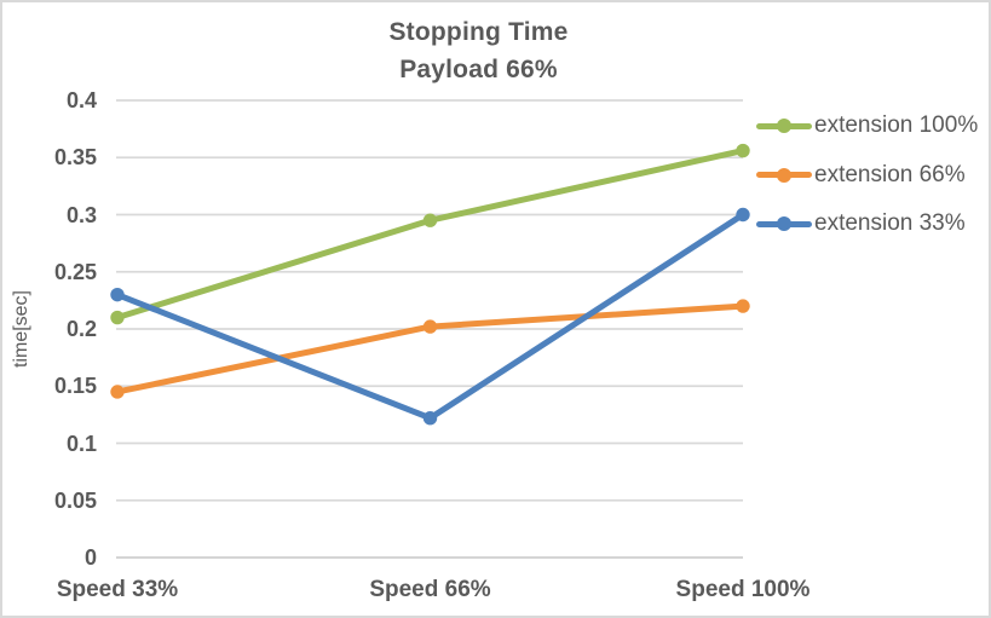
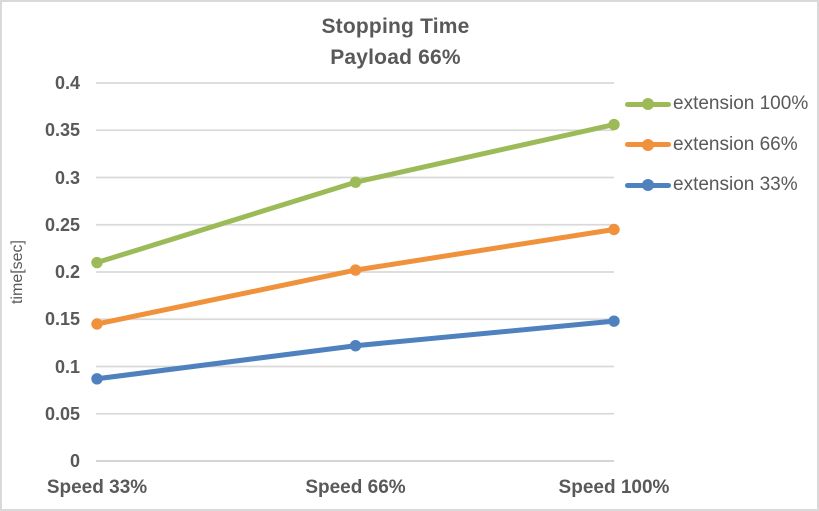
extension 33%/Speed 33%: 0.23 -> 0.09
extension 66%/Speed 100%: 0.22 -> 0.24
extension 33%/Speed 100%: 0.30 -> 0.15
